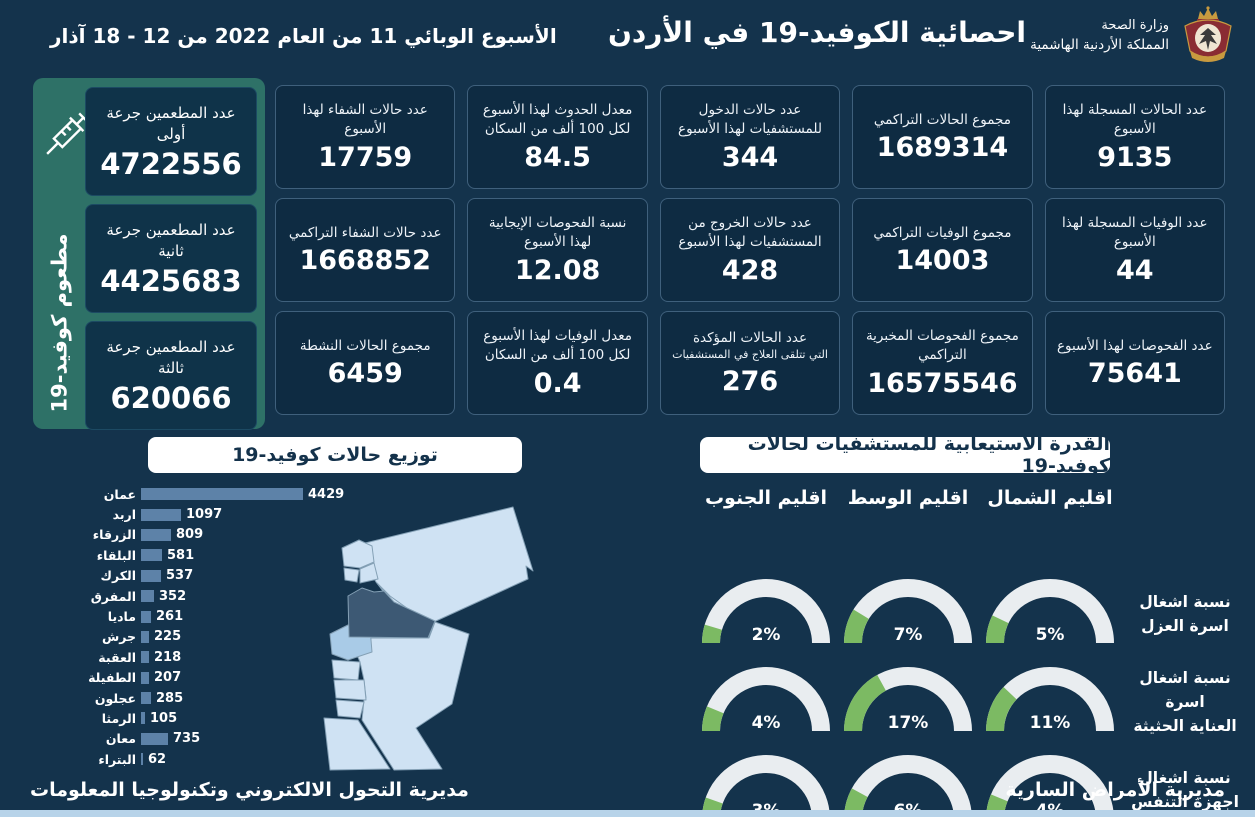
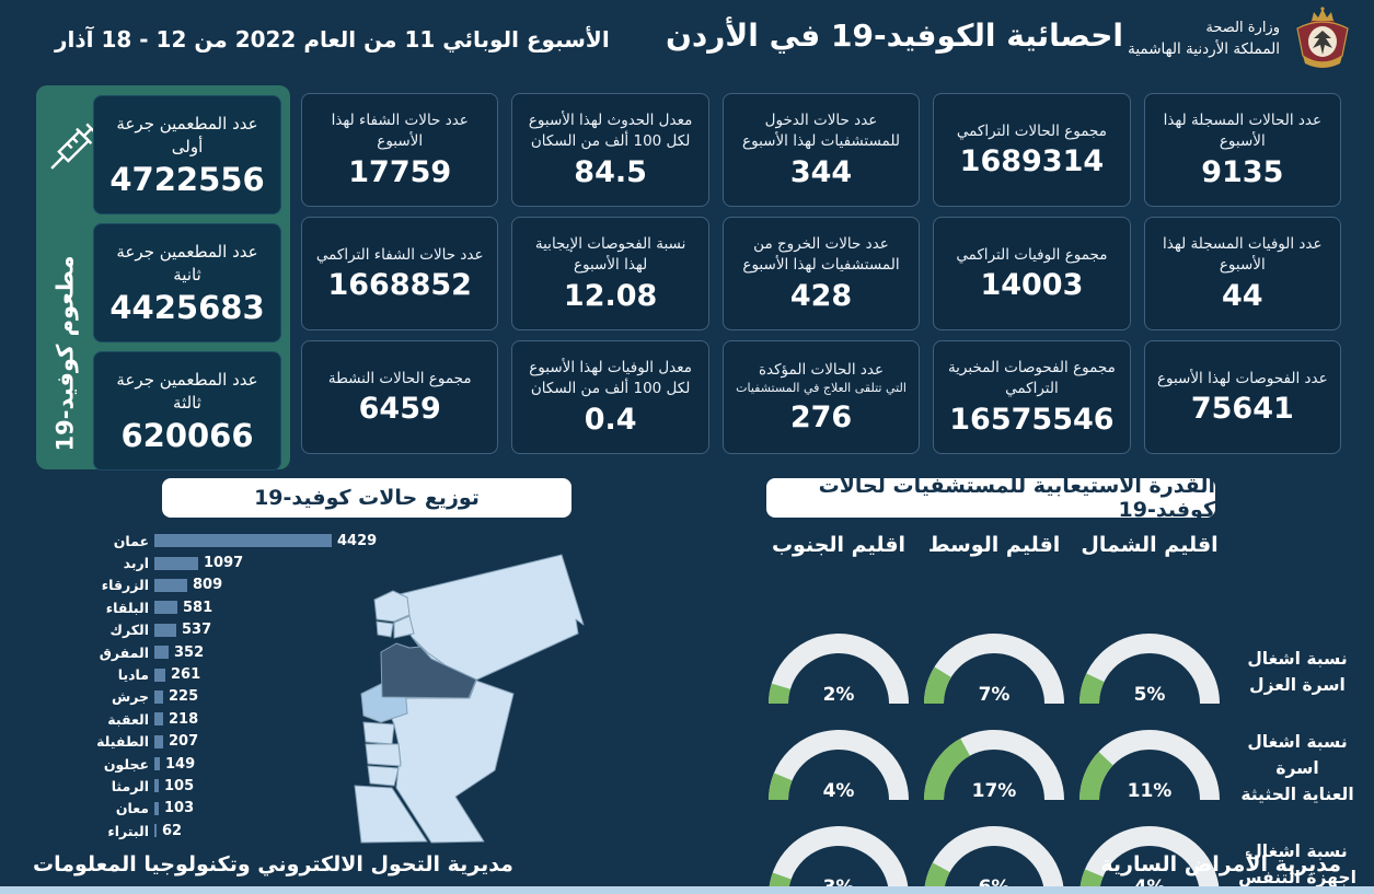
توزيع حالات كوفيد-19/عجلون: 285 -> 149
توزيع حالات كوفيد-19/معان: 735 -> 103
